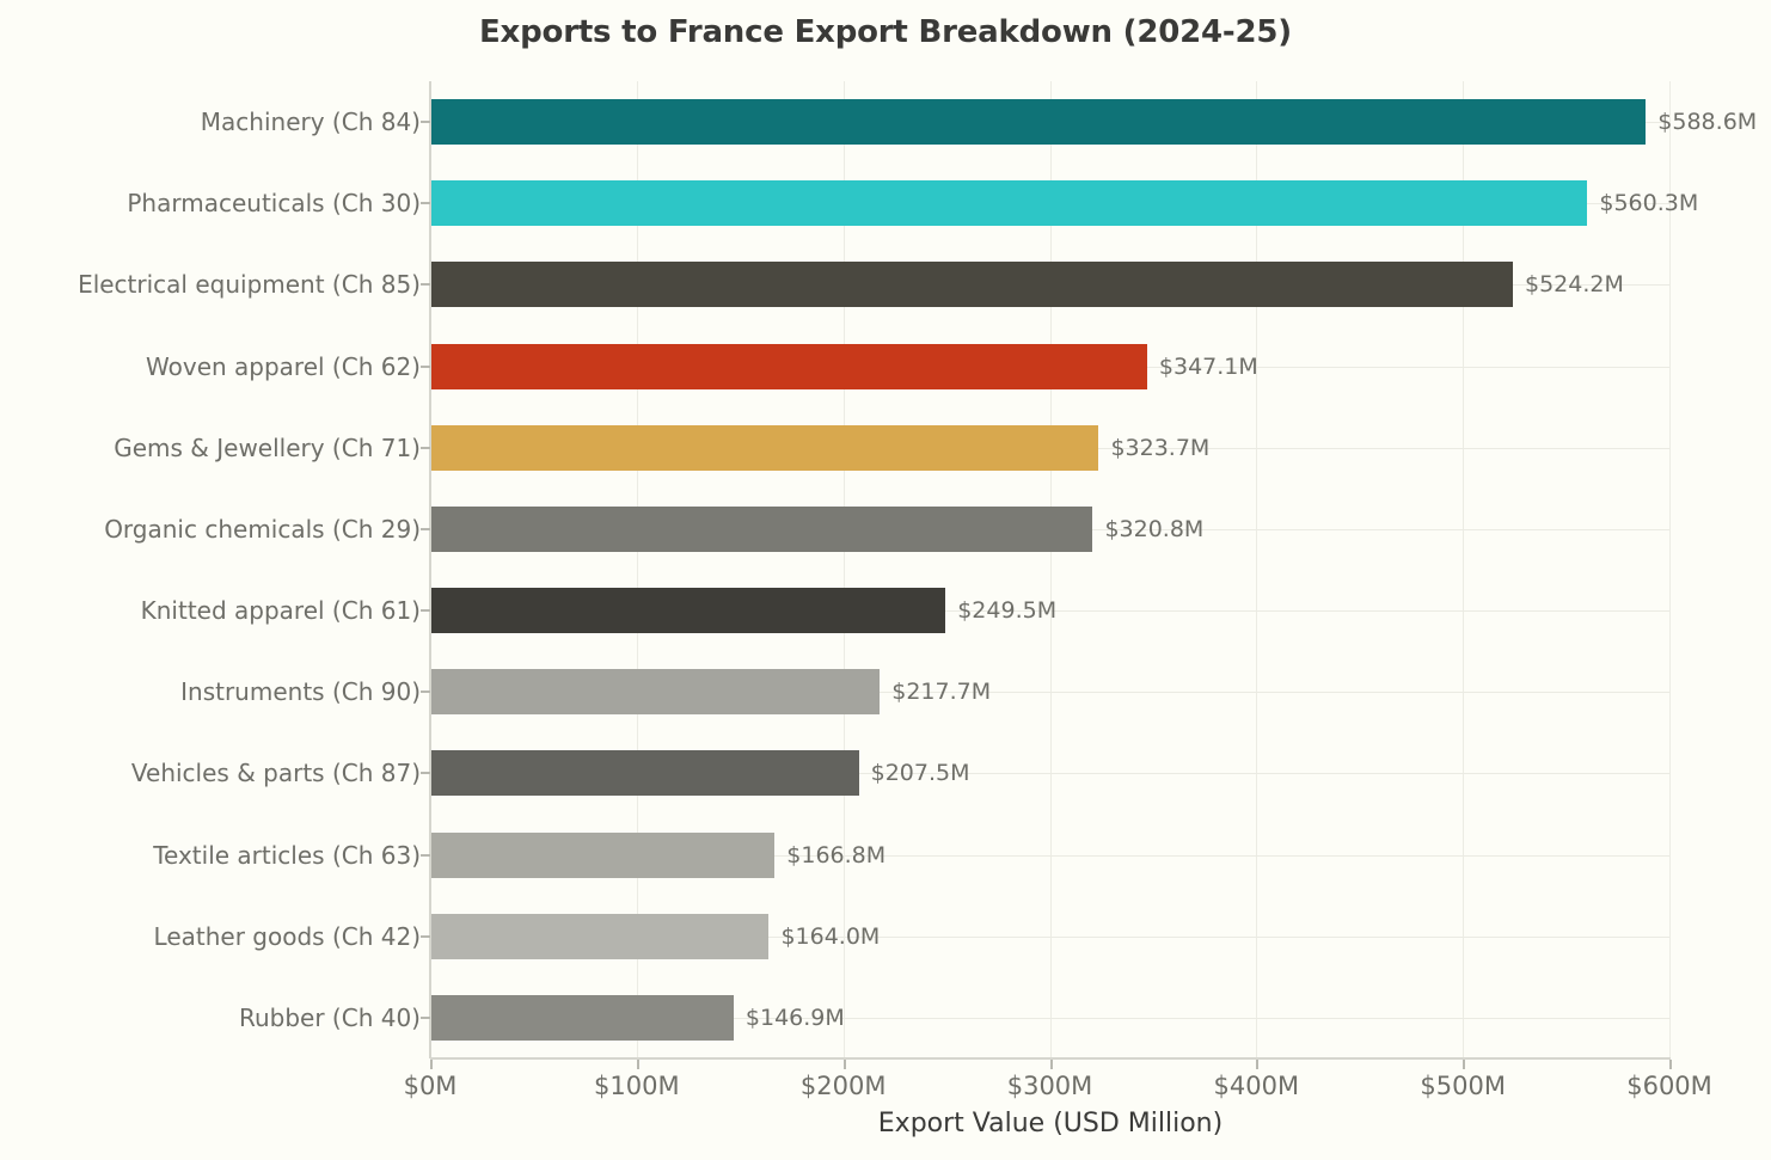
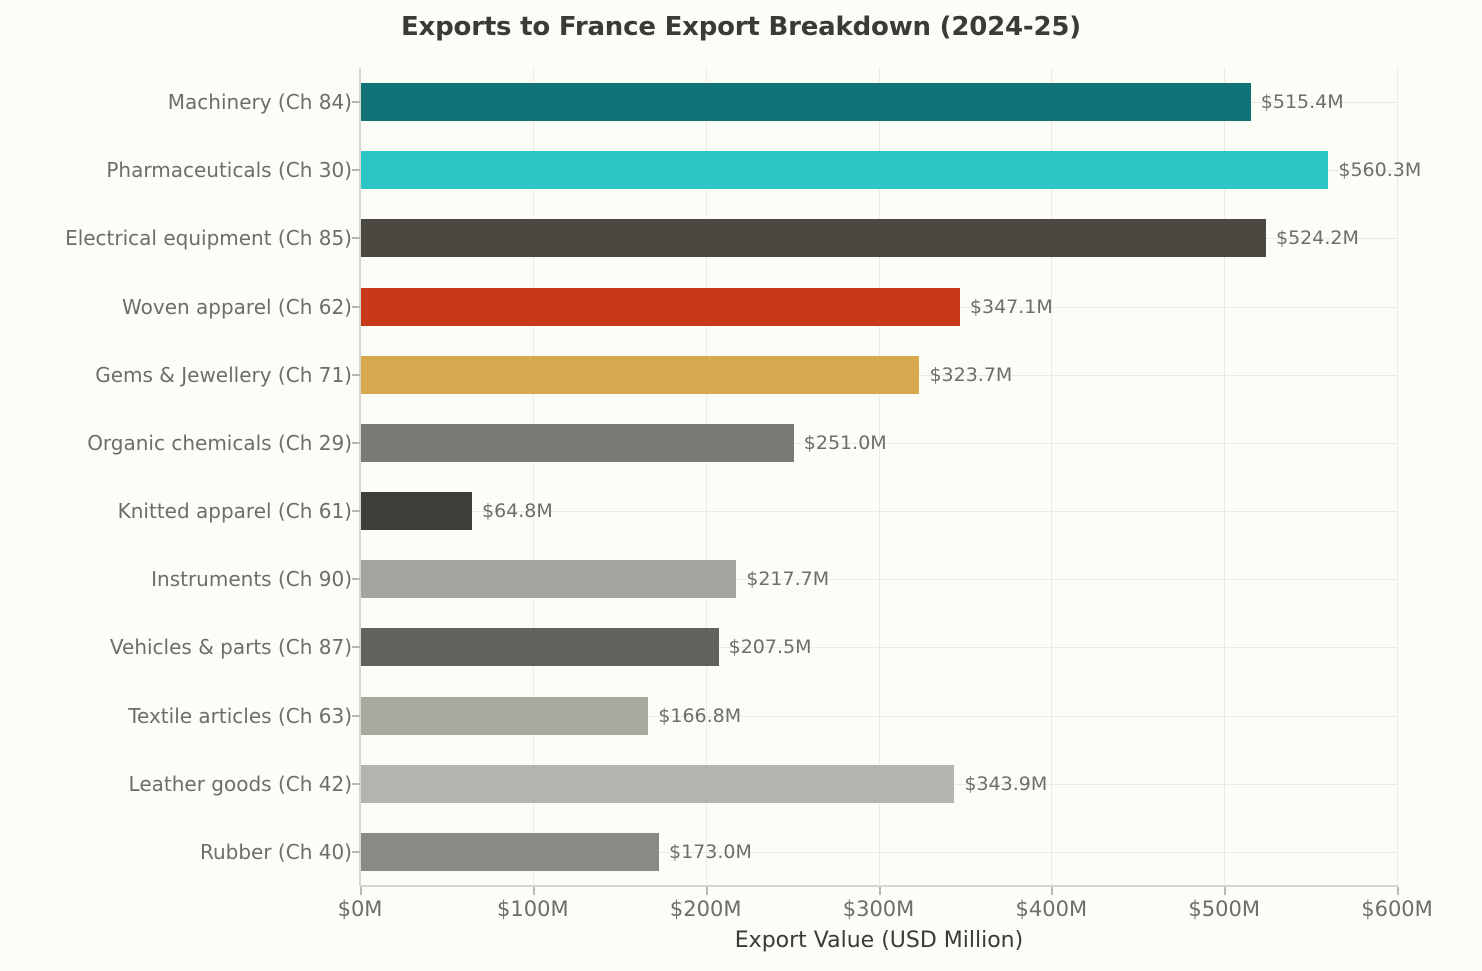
Machinery (Ch 84): $588.6M -> $515.4M
Organic chemicals (Ch 29): $320.8M -> $251.0M
Knitted apparel (Ch 61): $249.5M -> $64.8M
Leather goods (Ch 42): $164.0M -> $343.9M
Rubber (Ch 40): $146.9M -> $173.0M
